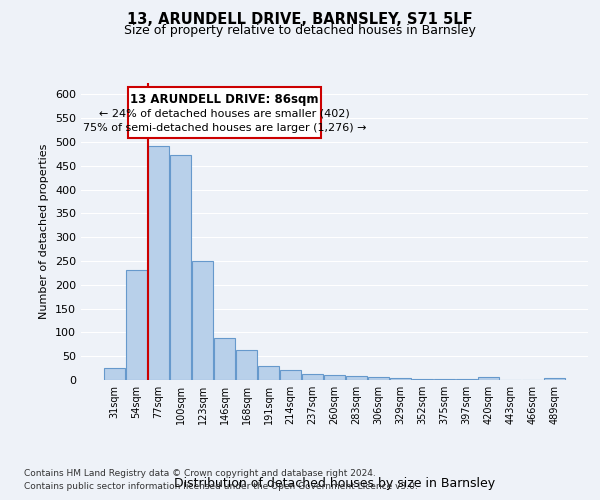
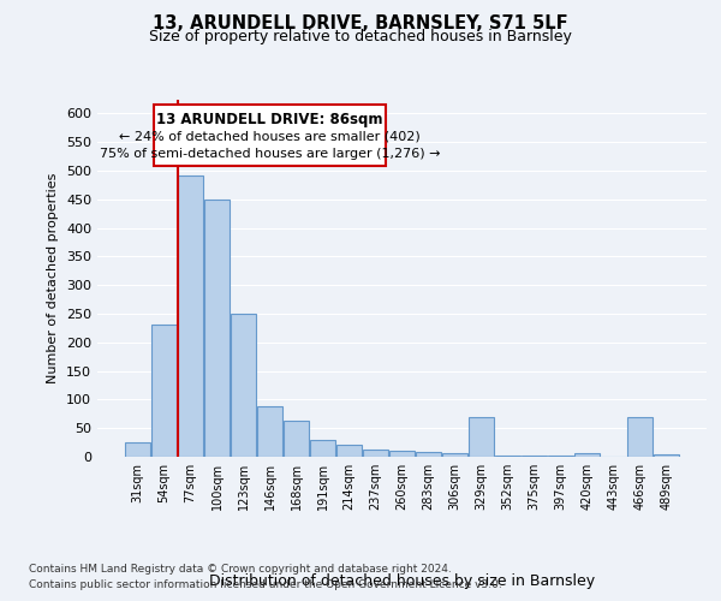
100sqm: 472 -> 450
329sqm: 5 -> 70
466sqm: 1 -> 70
